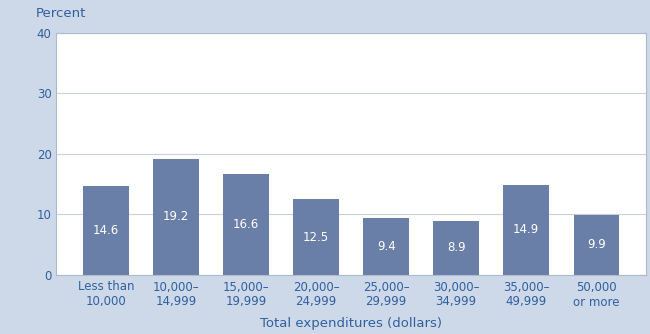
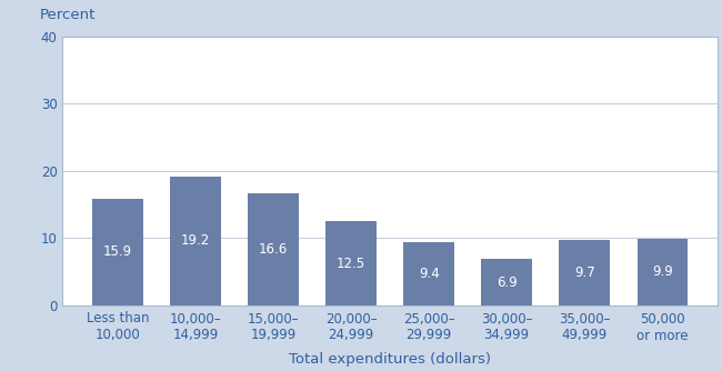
Less than 10,000: 14.6 -> 15.9
30,000– 34,999: 8.9 -> 6.9
35,000– 49,999: 14.9 -> 9.7
